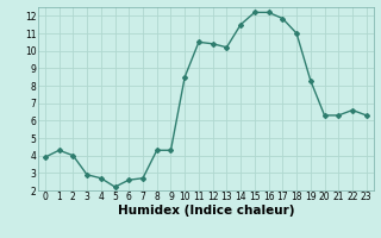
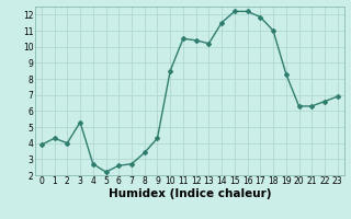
3: 2.9 -> 5.3
8: 4.3 -> 3.4
23: 6.3 -> 6.9
